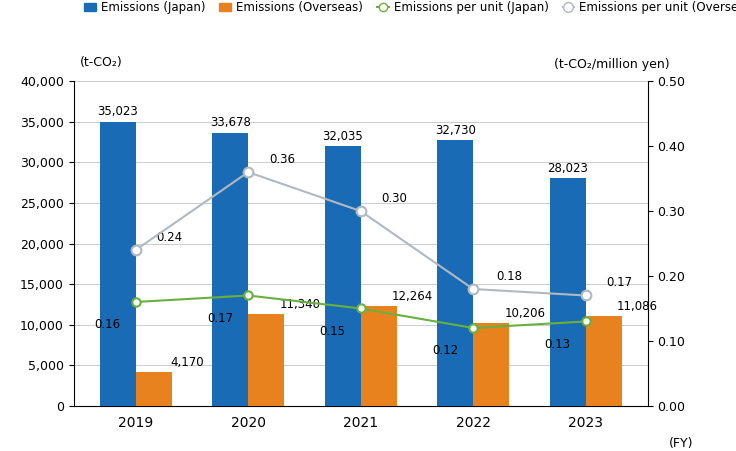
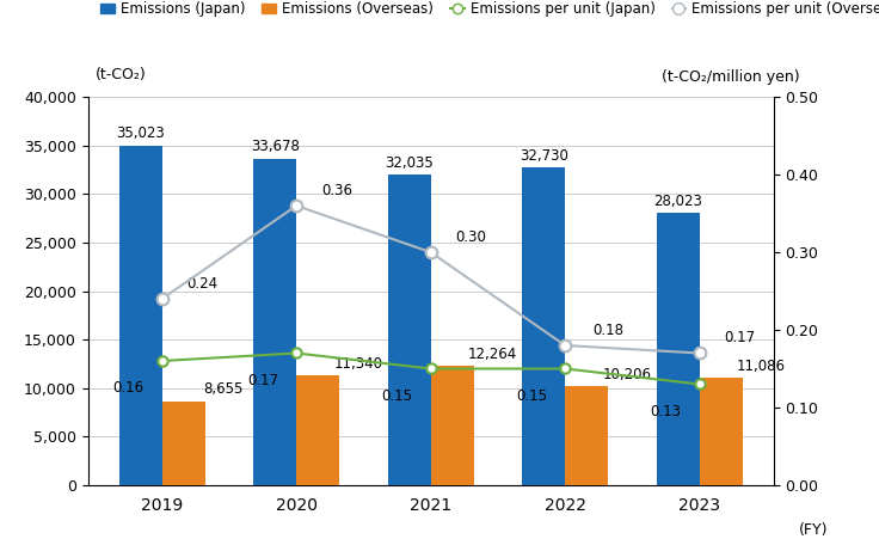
Emissions (Overseas)/2019: 4,170 -> 8,655
Emissions per unit (Japan)/2022: 0.12 -> 0.15
